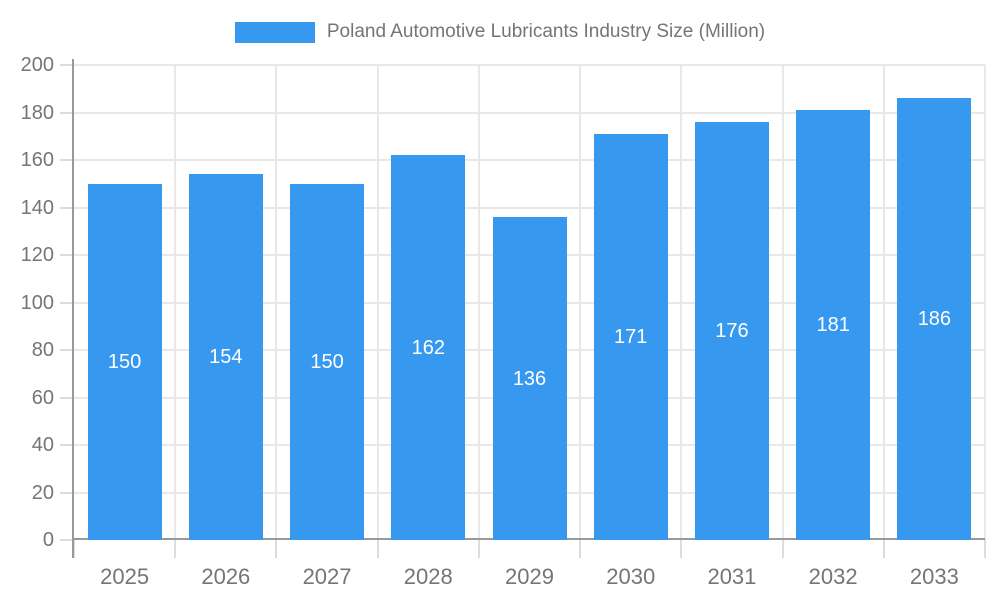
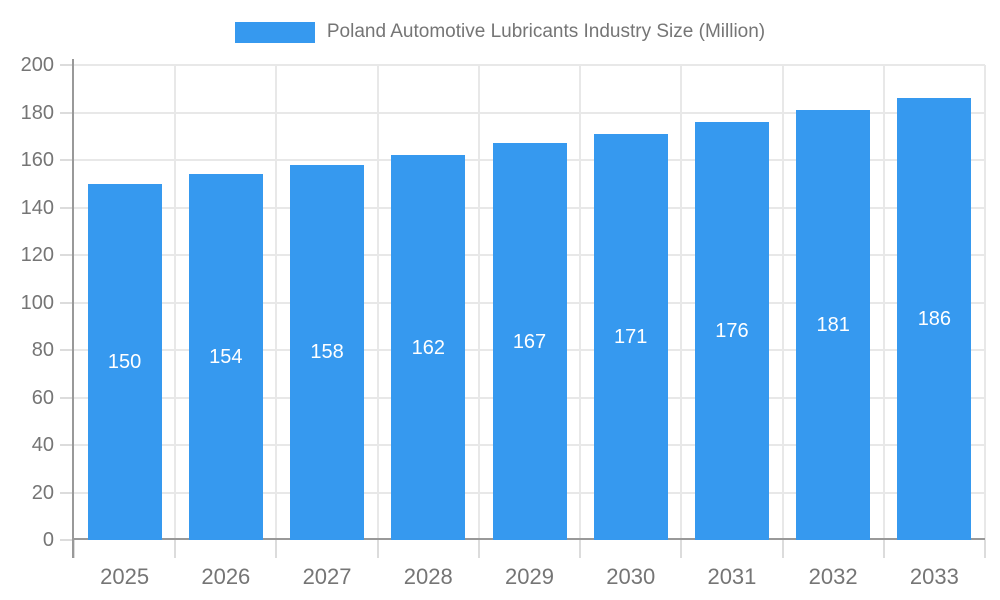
2027: 150 -> 158
2029: 136 -> 167
